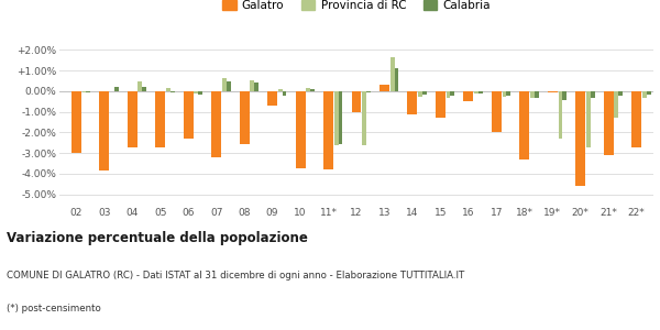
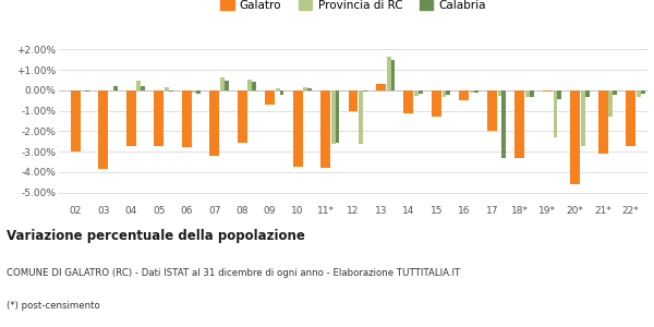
Galatro/06: -2.3% -> -2.8%
Calabria/13: 1.1% -> 1.5%
Calabria/17: -0.2% -> -3.3%
